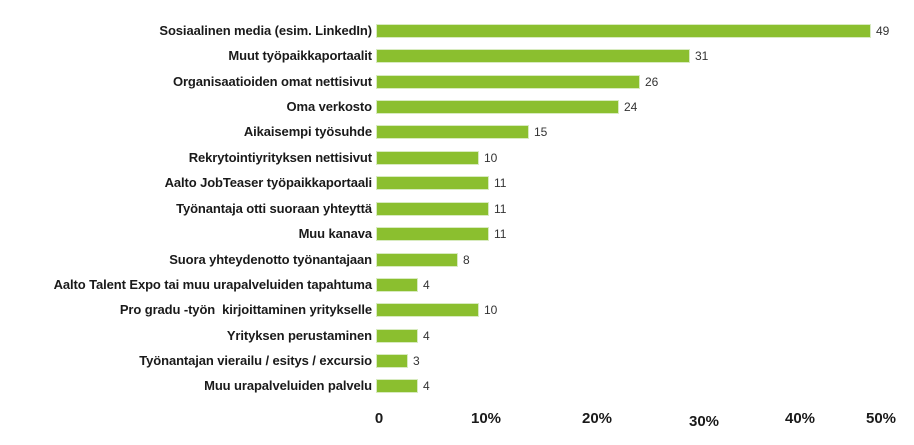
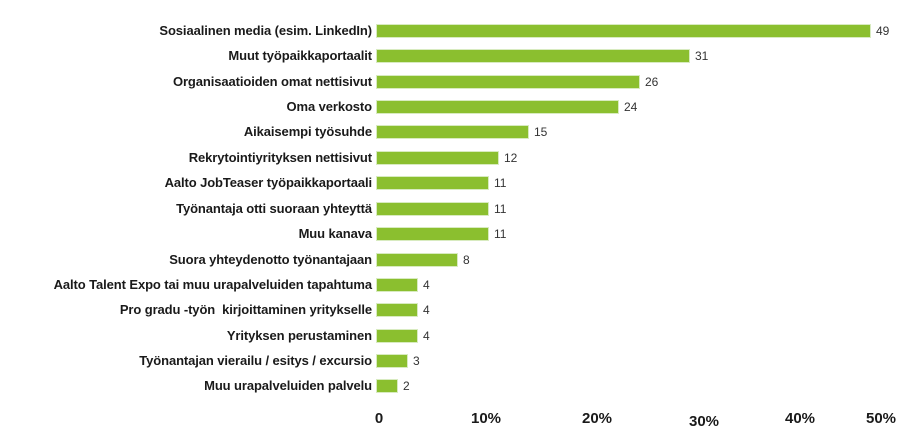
Rekrytointiyrityksen nettisivut: 10 -> 12
Pro gradu -työn kirjoittaminen yritykselle: 10 -> 4
Muu urapalveluiden palvelu: 4 -> 2
